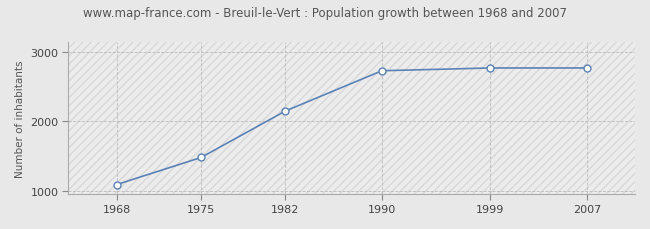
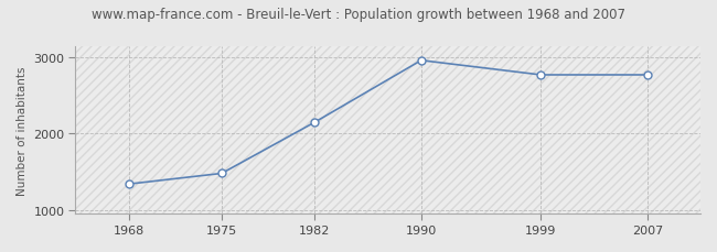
1968: 1090 -> 1340
1990: 2730 -> 2960
